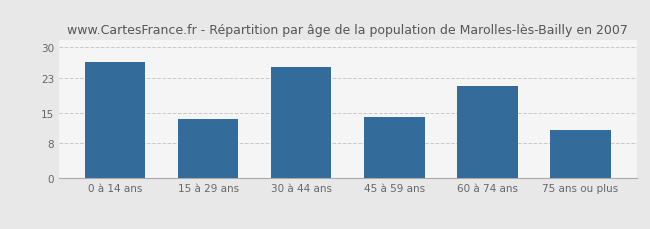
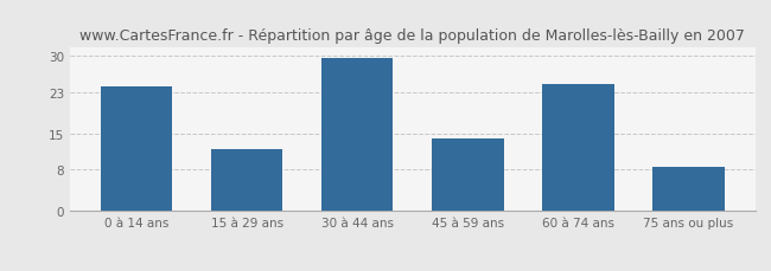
0 à 14 ans: 26.5 -> 24.0
15 à 29 ans: 13.5 -> 12.0
30 à 44 ans: 25.5 -> 29.5
60 à 74 ans: 21.0 -> 24.5
75 ans ou plus: 11.0 -> 8.5
